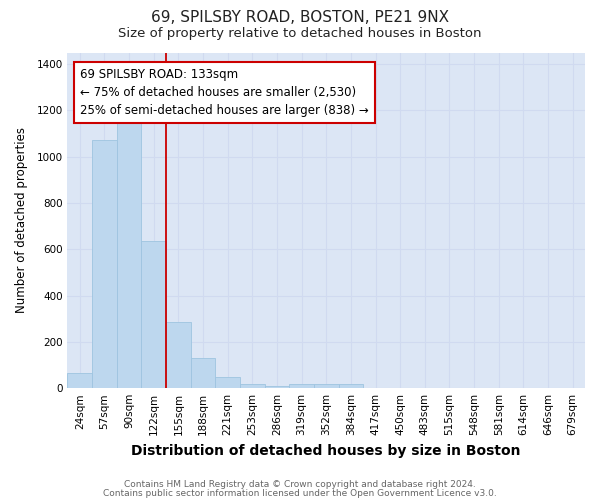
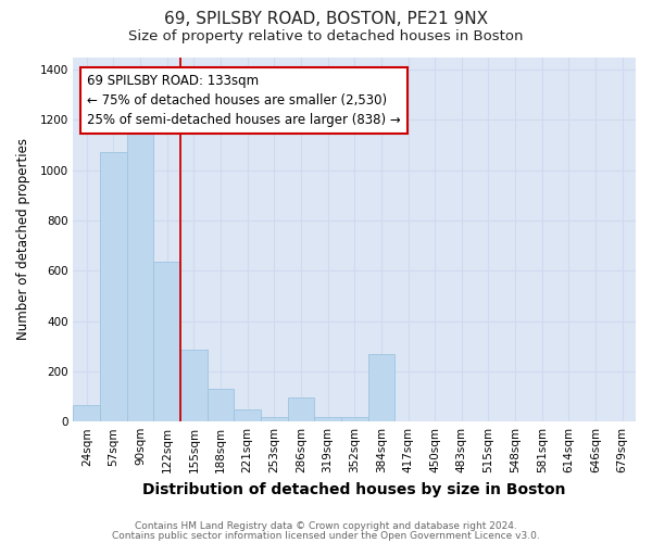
286sqm: 10 -> 95
384sqm: 20 -> 270
